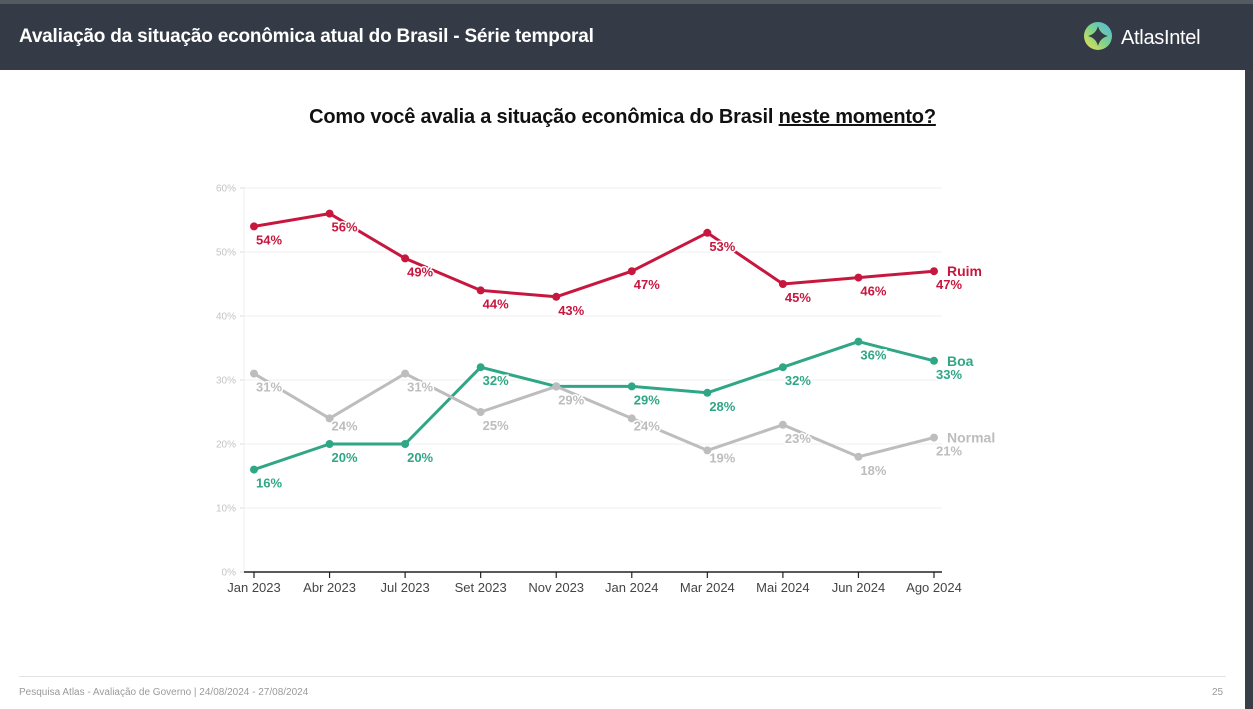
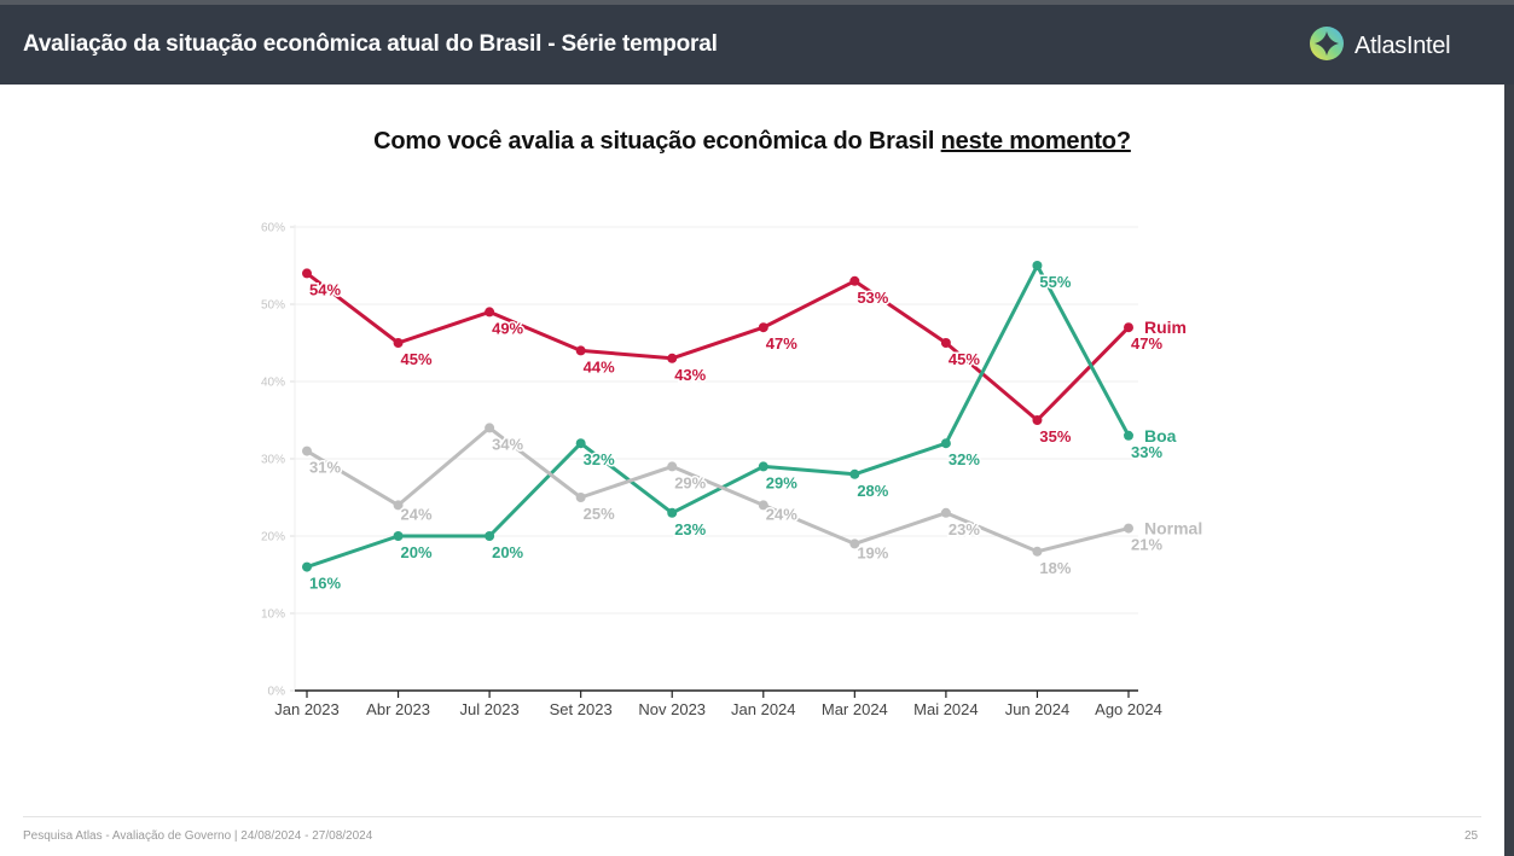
Ruim/Abr 2023: 56% -> 45%
Normal/Jul 2023: 31% -> 34%
Boa/Nov 2023: 29% -> 23%
Ruim/Jun 2024: 46% -> 35%
Boa/Jun 2024: 36% -> 55%
